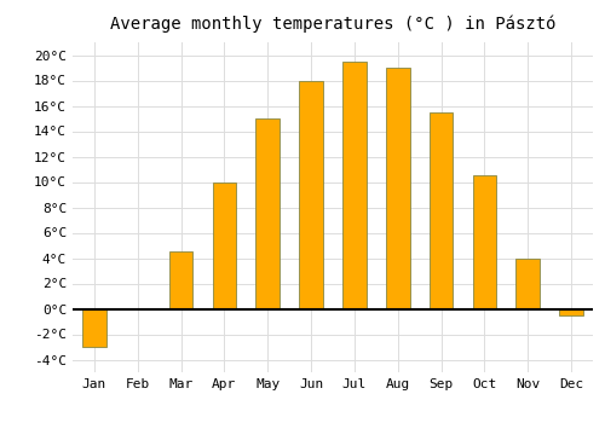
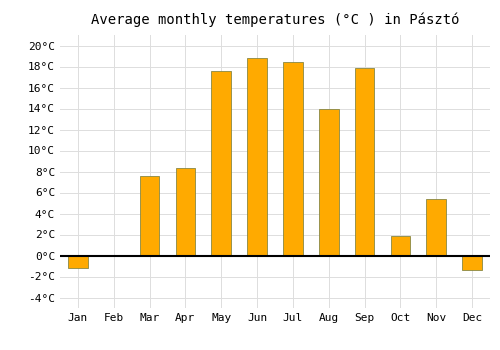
Jan: -3.0°C -> -1.2°C
Mar: 4.5°C -> 7.6°C
Apr: 10.0°C -> 8.3°C
May: 15.0°C -> 17.6°C
Jun: 18.0°C -> 18.8°C
Jul: 19.5°C -> 18.4°C
Aug: 19.0°C -> 14.0°C
Sep: 15.5°C -> 17.9°C
Oct: 10.5°C -> 1.9°C
Nov: 4.0°C -> 5.4°C
Dec: -0.5°C -> -1.4°C
